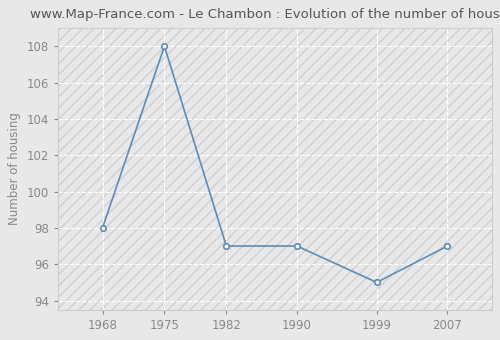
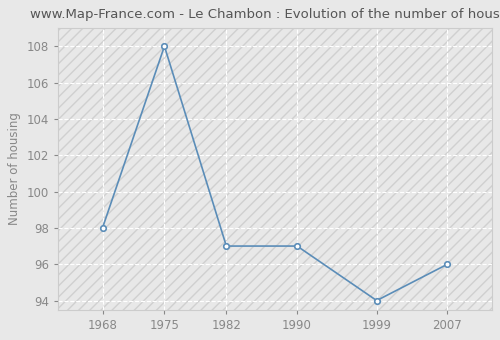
1999: 95 -> 94
2007: 97 -> 96
